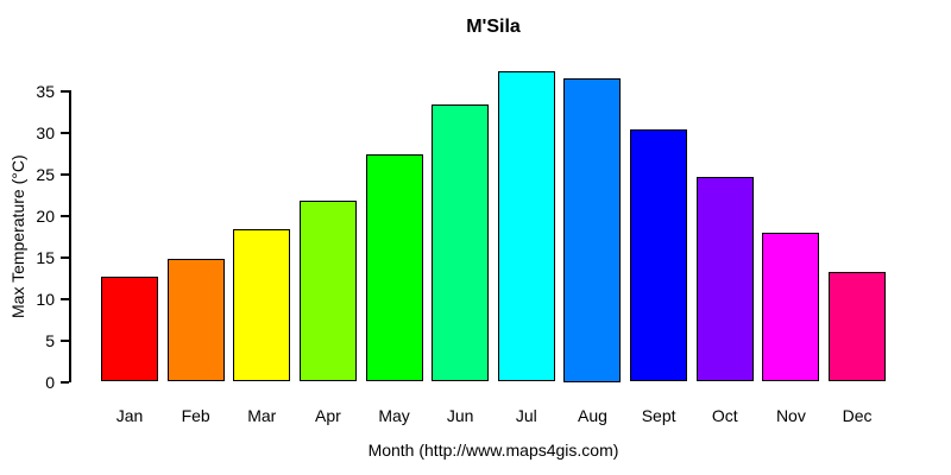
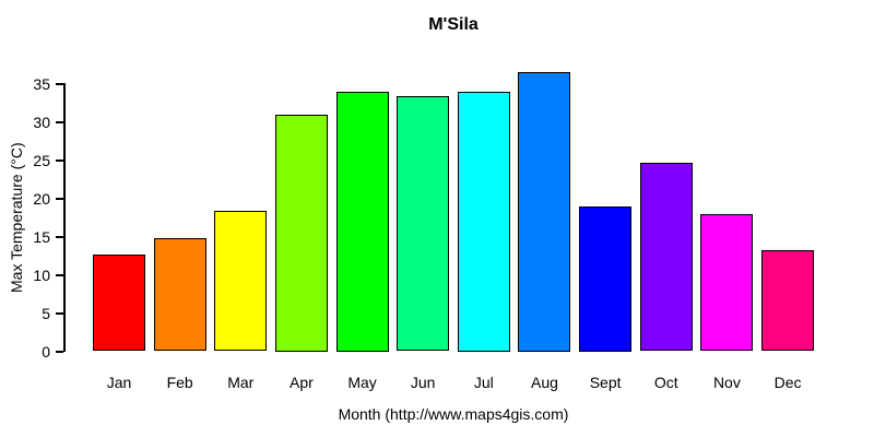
Apr: 22 -> 31
May: 27 -> 34
Jul: 37 -> 34
Sept: 30 -> 19
